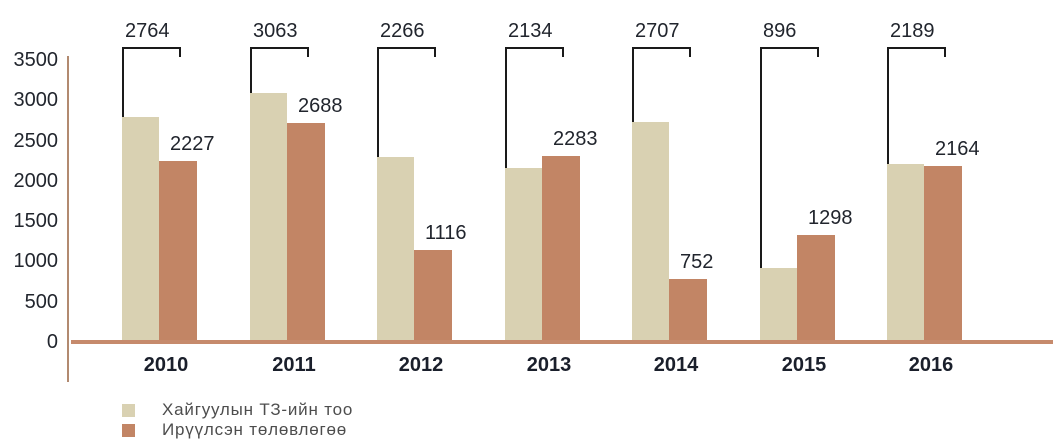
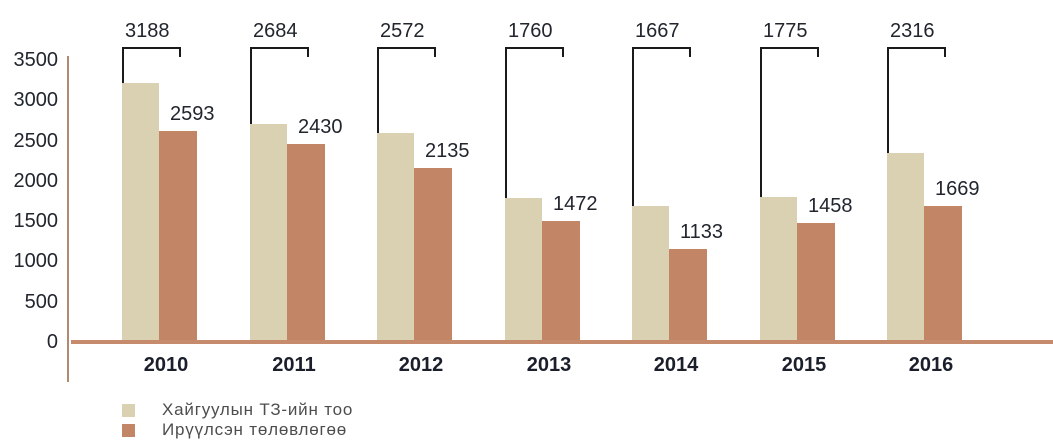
Хайгуулын ТЗ-ийн тоо/2010: 2764 -> 3188
Ирүүлсэн төлөвлөгөө/2010: 2227 -> 2593
Хайгуулын ТЗ-ийн тоо/2011: 3063 -> 2684
Ирүүлсэн төлөвлөгөө/2011: 2688 -> 2430
Хайгуулын ТЗ-ийн тоо/2012: 2266 -> 2572
Ирүүлсэн төлөвлөгөө/2012: 1116 -> 2135
Хайгуулын ТЗ-ийн тоо/2013: 2134 -> 1760
Ирүүлсэн төлөвлөгөө/2013: 2283 -> 1472
Хайгуулын ТЗ-ийн тоо/2014: 2707 -> 1667
Ирүүлсэн төлөвлөгөө/2014: 752 -> 1133
Хайгуулын ТЗ-ийн тоо/2015: 896 -> 1775
Ирүүлсэн төлөвлөгөө/2015: 1298 -> 1458
Хайгуулын ТЗ-ийн тоо/2016: 2189 -> 2316
Ирүүлсэн төлөвлөгөө/2016: 2164 -> 1669
